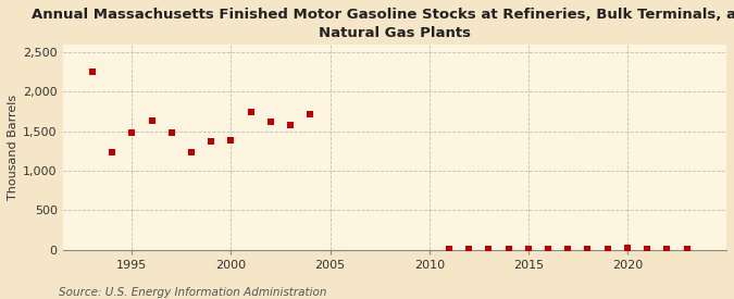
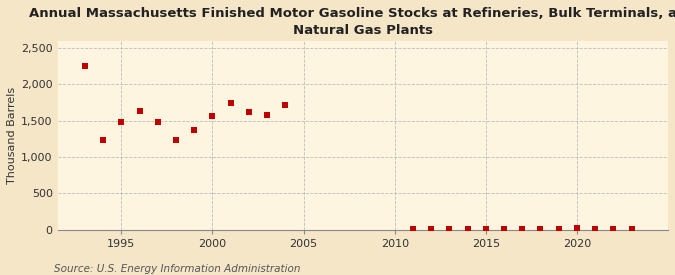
2000: 1,390 -> 1,560
